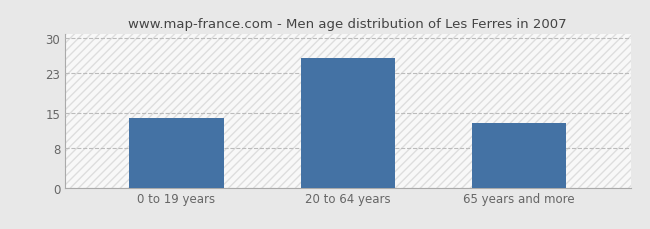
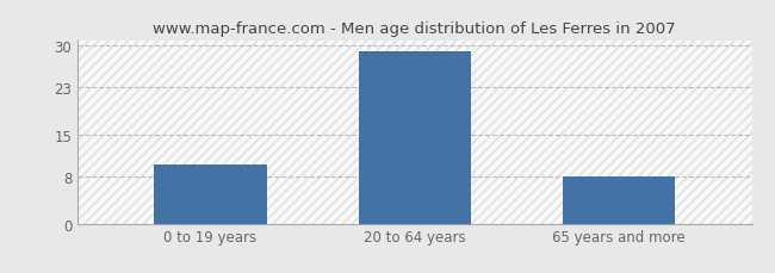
0 to 19 years: 14 -> 10
20 to 64 years: 26 -> 29
65 years and more: 13 -> 8
